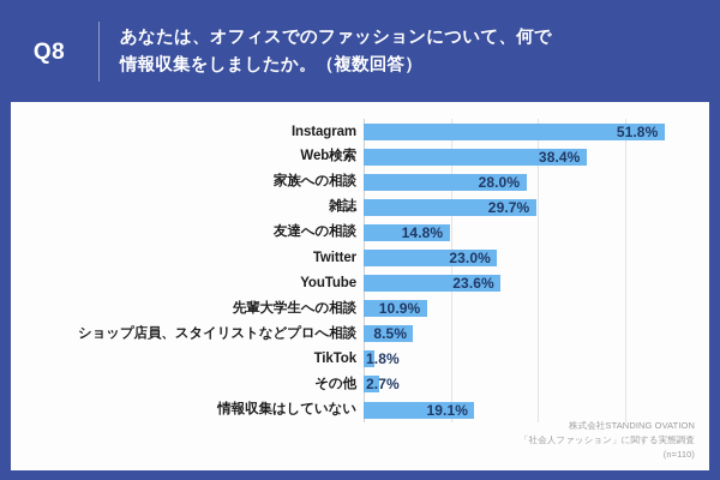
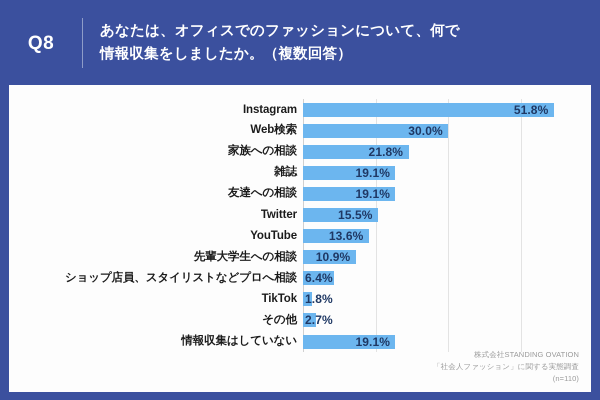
Web検索: 38.4% -> 30.0%
家族への相談: 28.0% -> 21.8%
雑誌: 29.7% -> 19.1%
友達への相談: 14.8% -> 19.1%
Twitter: 23.0% -> 15.5%
YouTube: 23.6% -> 13.6%
ショップ店員、スタイリストなどプロへ相談: 8.5% -> 6.4%
